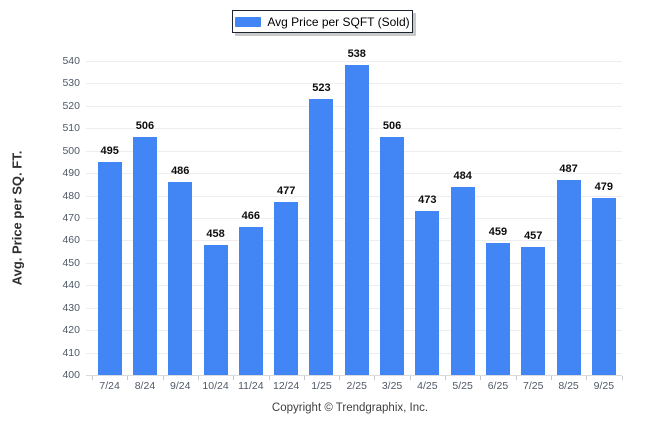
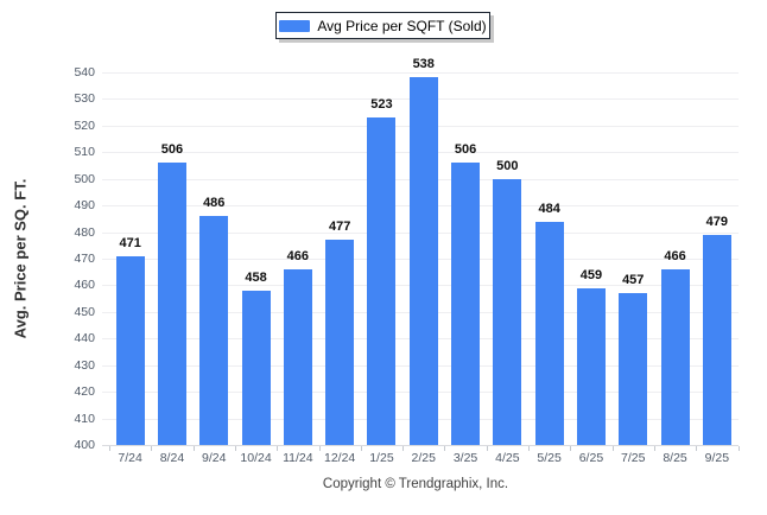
7/24: 495 -> 471
4/25: 473 -> 500
8/25: 487 -> 466
